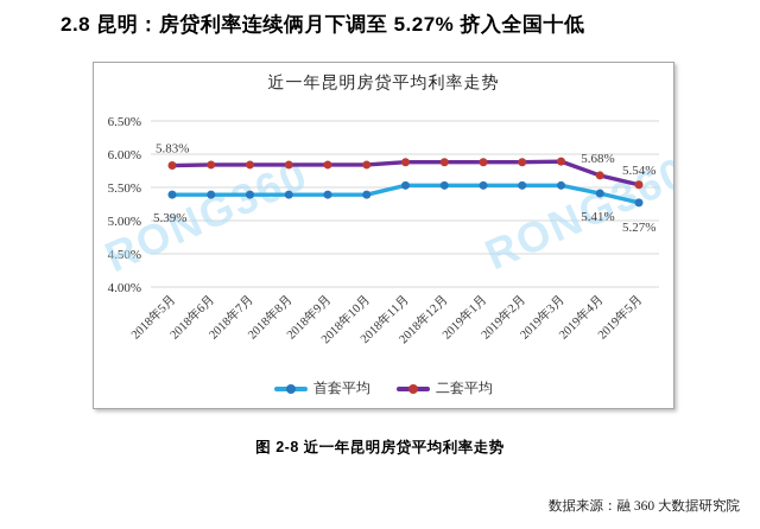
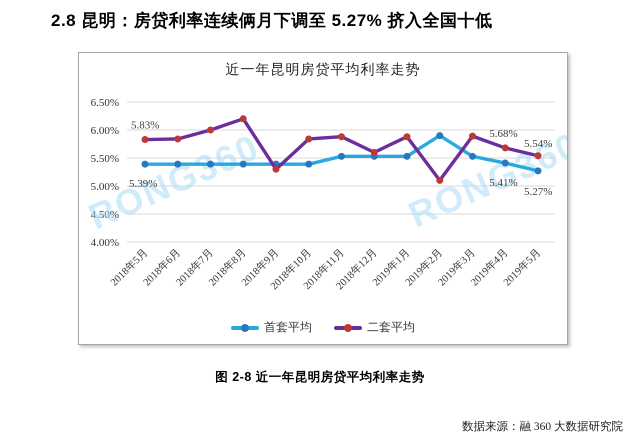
二套平均/2018年7月: 5.8% -> 6.0%
二套平均/2018年8月: 5.8% -> 6.2%
二套平均/2018年9月: 5.8% -> 5.3%
二套平均/2018年12月: 5.9% -> 5.6%
首套平均/2019年2月: 5.5% -> 5.9%
二套平均/2019年2月: 5.9% -> 5.1%
